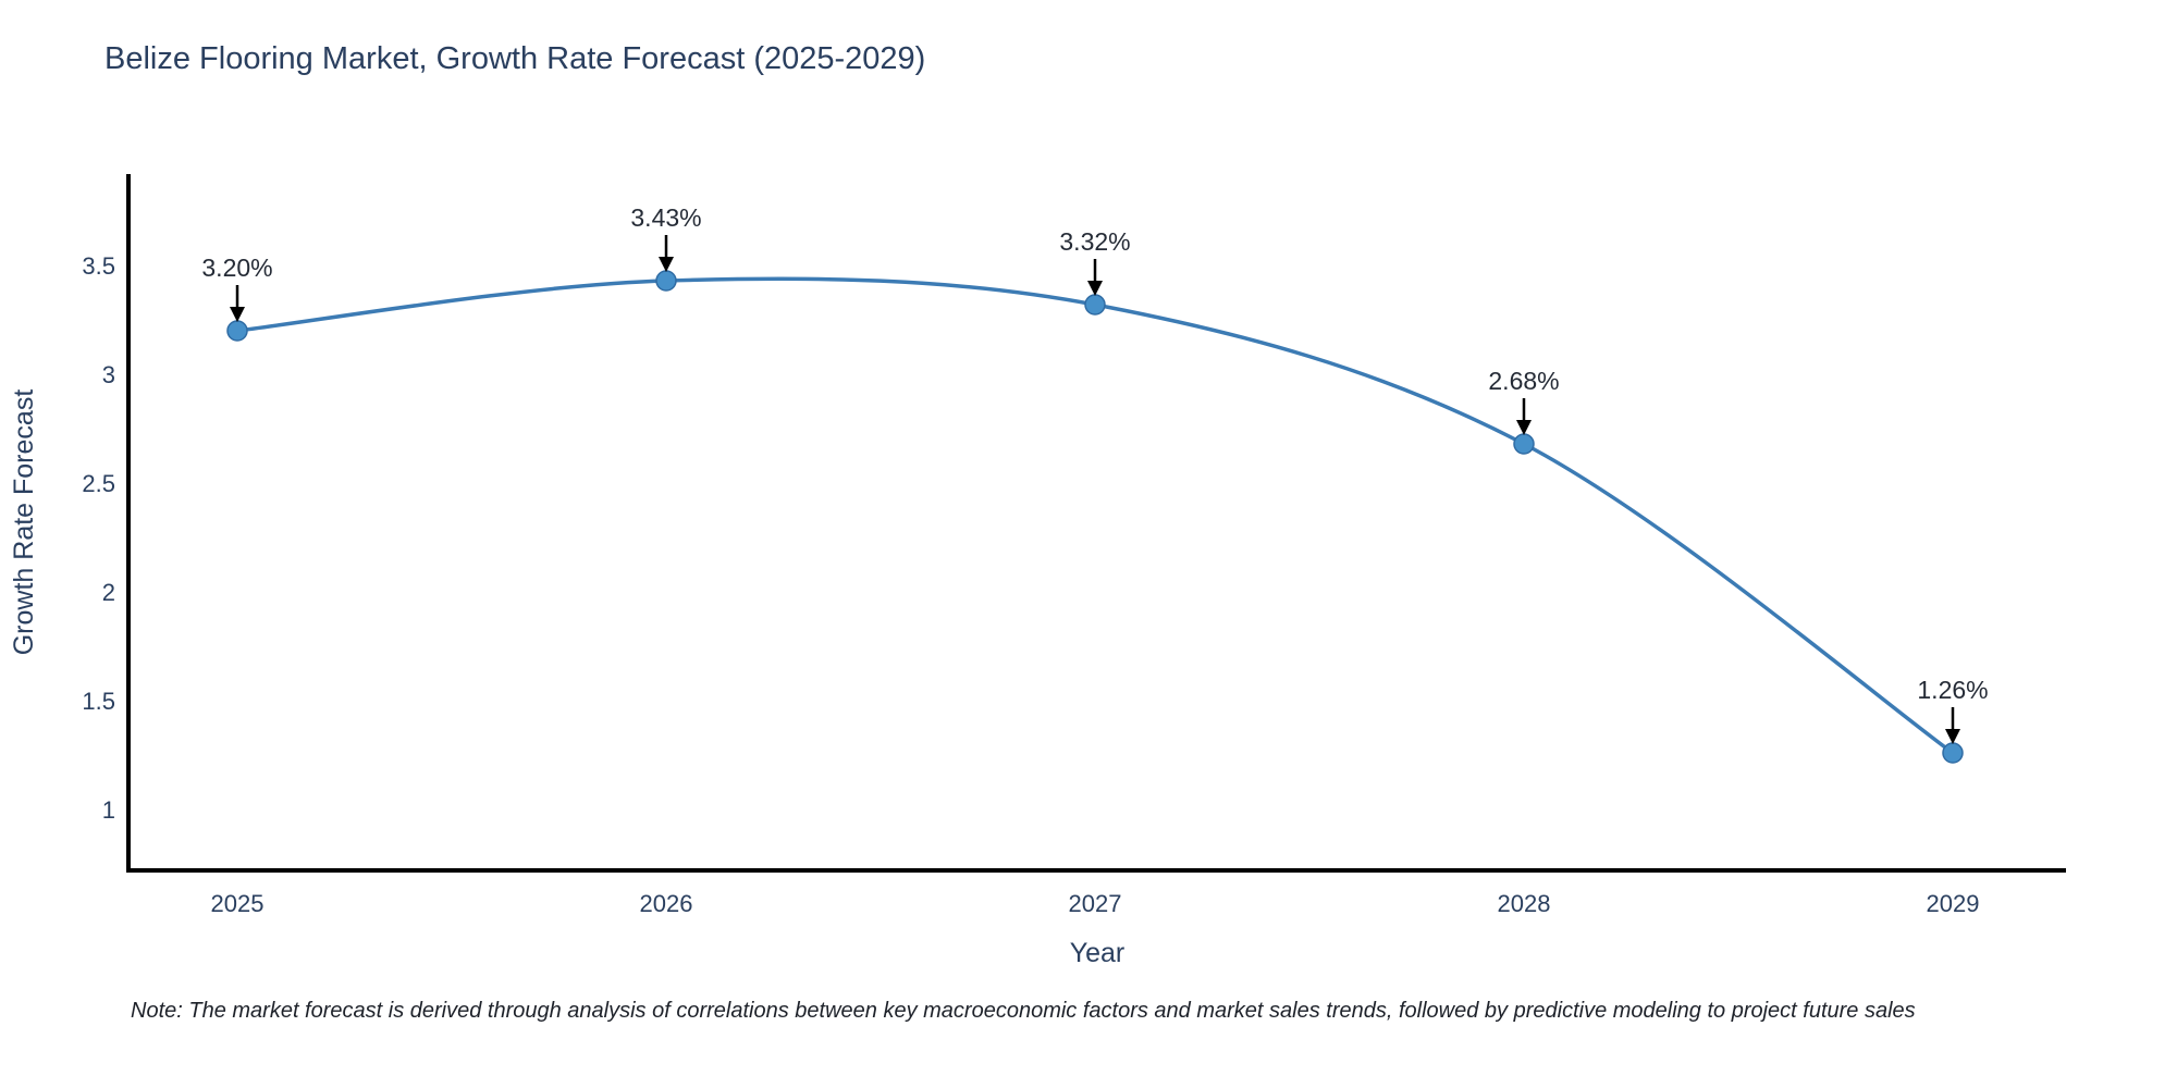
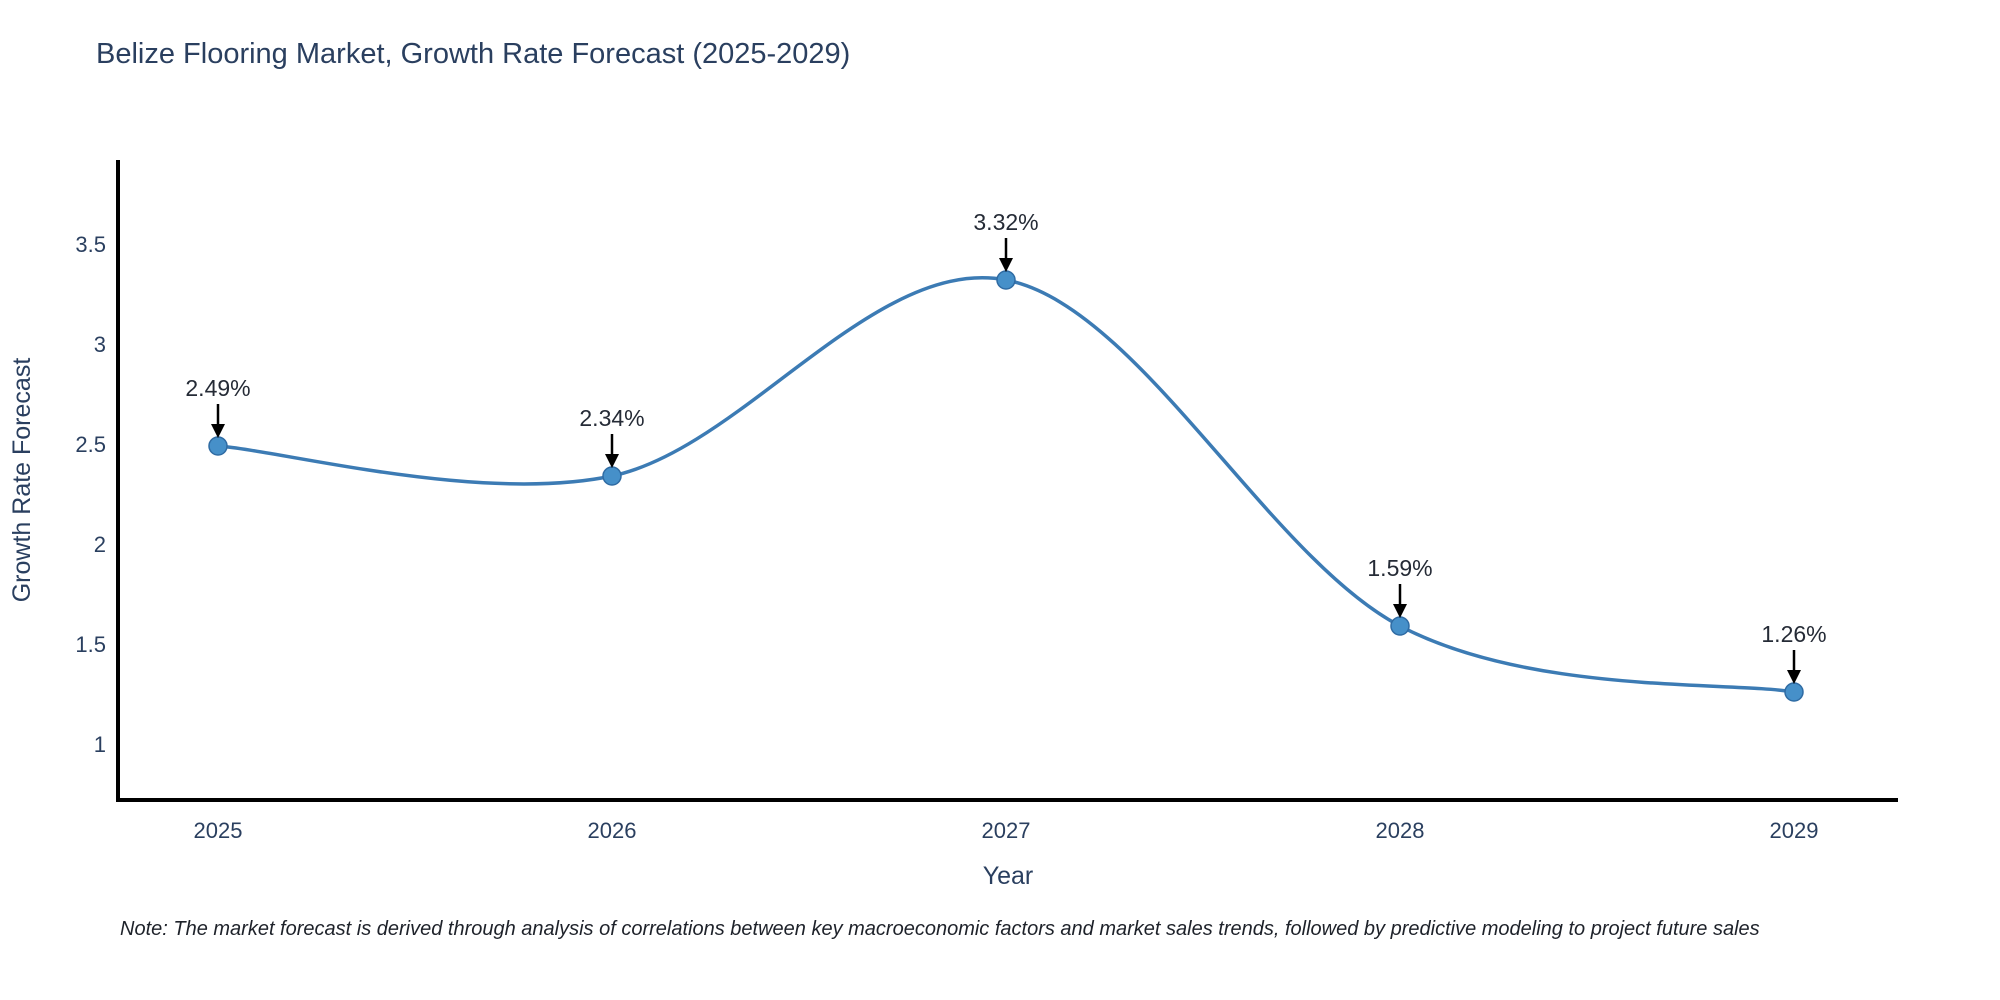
2025: 3.20% -> 2.49%
2026: 3.43% -> 2.34%
2028: 2.68% -> 1.59%
